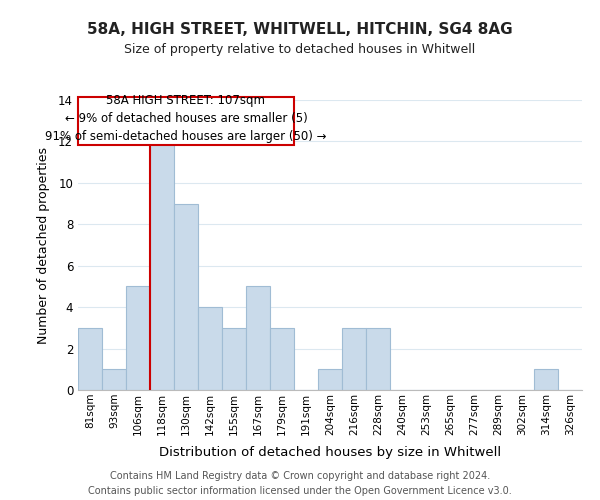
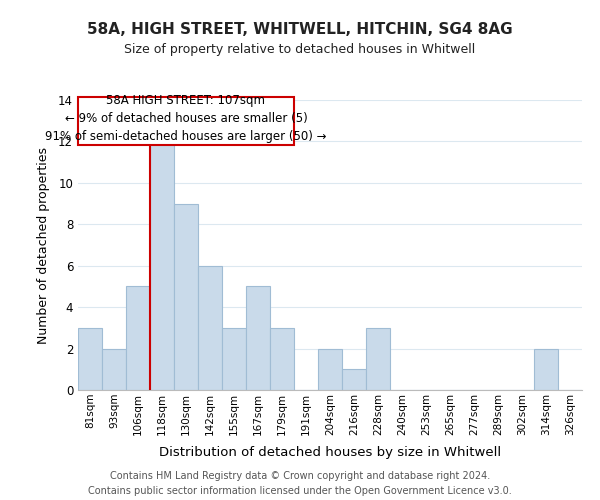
93sqm: 1 -> 2
142sqm: 4 -> 6
204sqm: 1 -> 2
216sqm: 3 -> 1
314sqm: 1 -> 2
